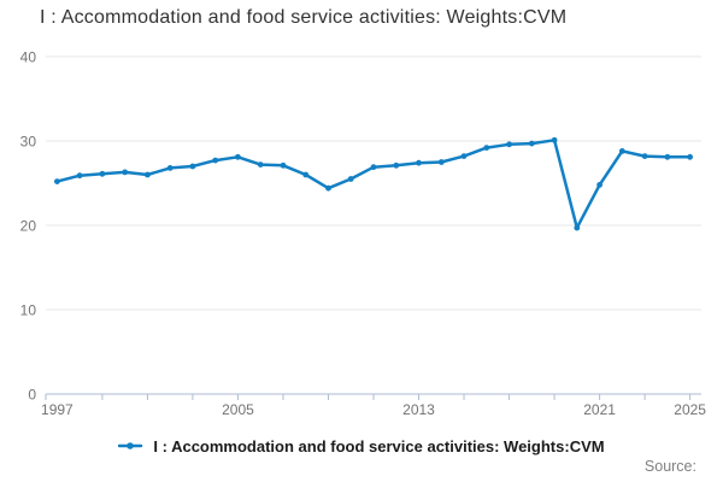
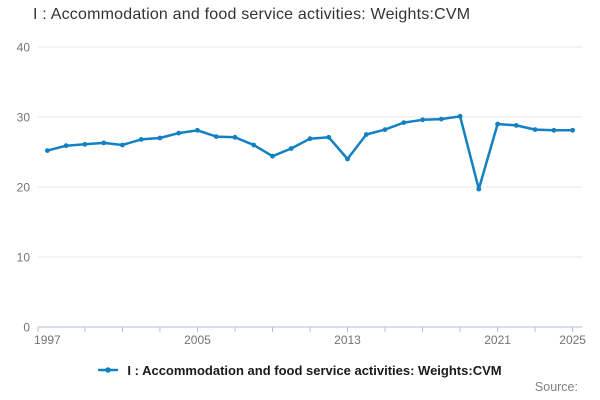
2013: 27 -> 24
2021: 25 -> 29
